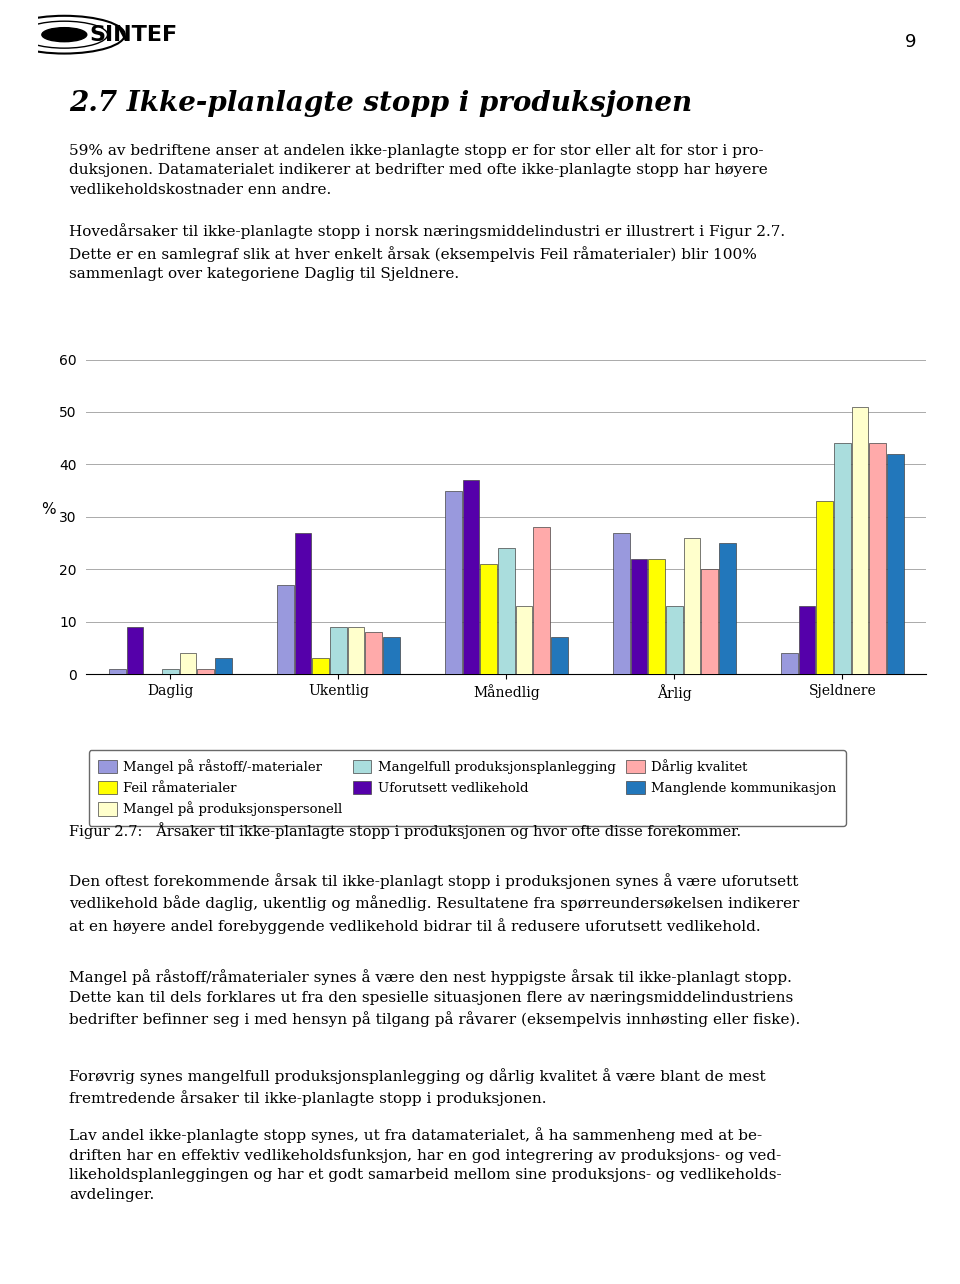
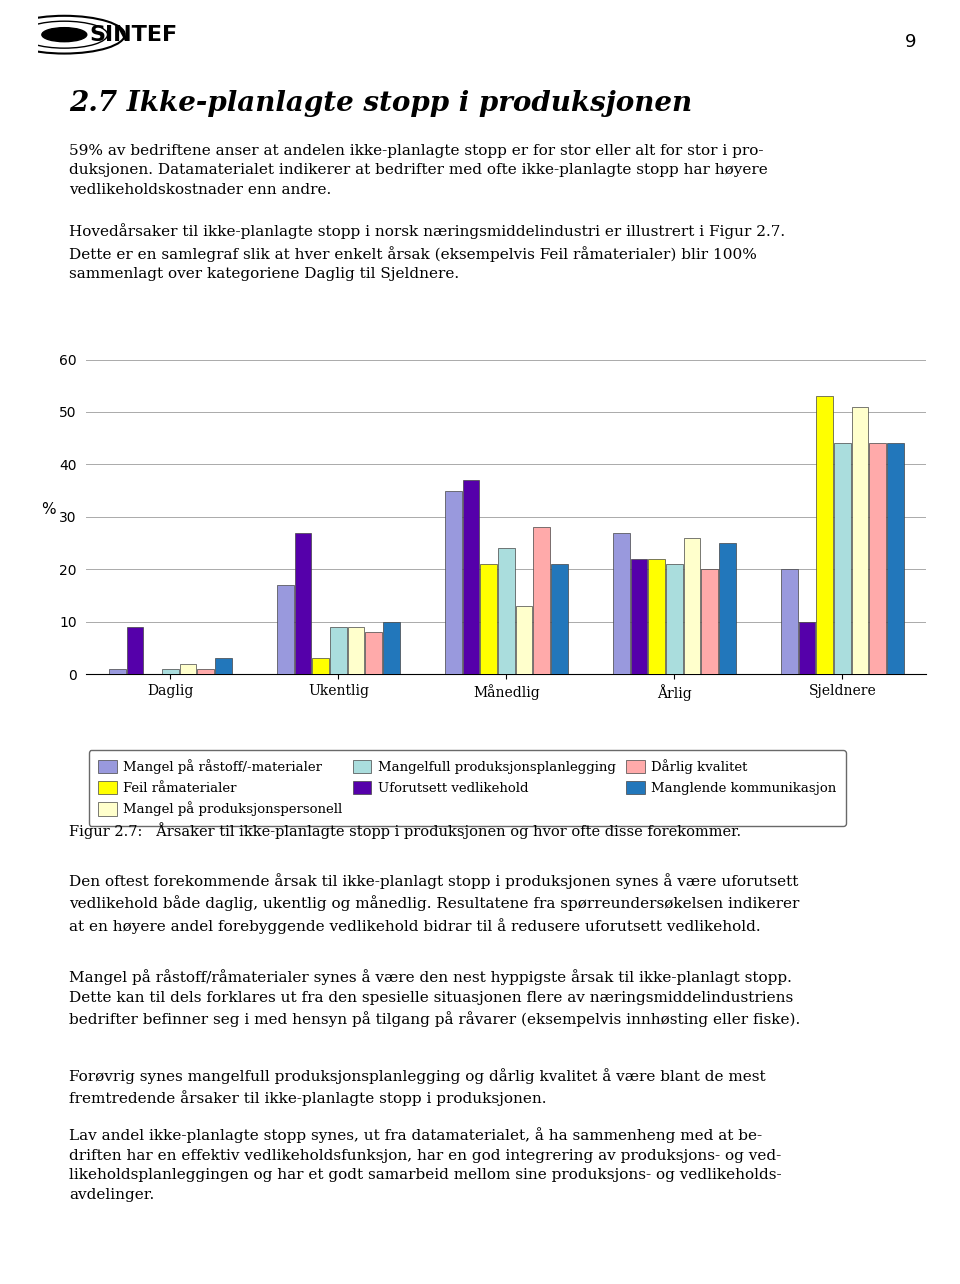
Mangel på produksjonspersonell/Daglig: 4 -> 2
Manglende kommunikasjon/Ukentlig: 7 -> 10
Manglende kommunikasjon/Månedlig: 7 -> 21
Mangelfull produksjonsplanlegging/Årlig: 13 -> 21
Mangel på råstoff/-materialer/Sjeldnere: 4 -> 20
Uforutsett vedlikehold/Sjeldnere: 13 -> 10
Feil råmaterialer/Sjeldnere: 33 -> 53
Manglende kommunikasjon/Sjeldnere: 42 -> 44
